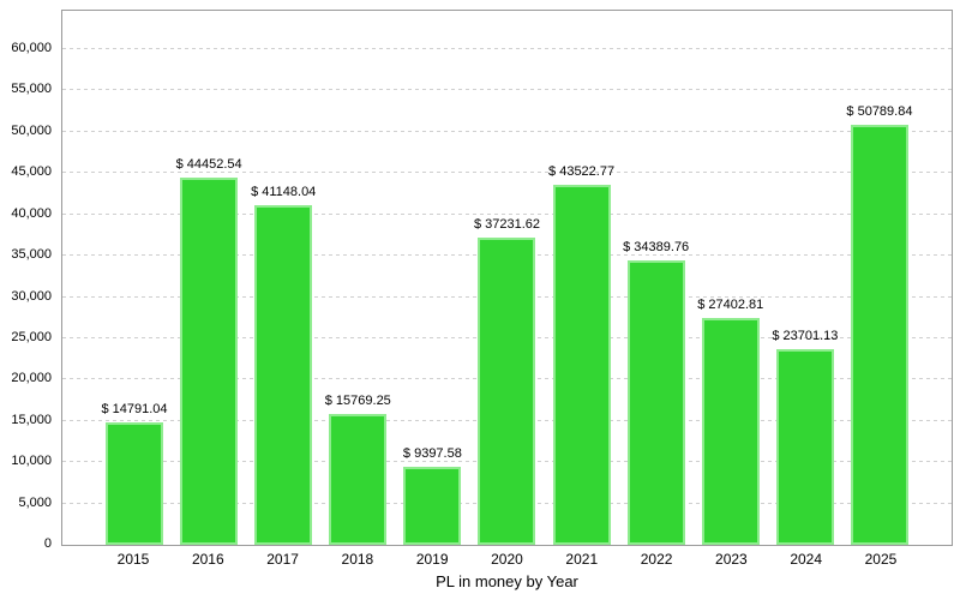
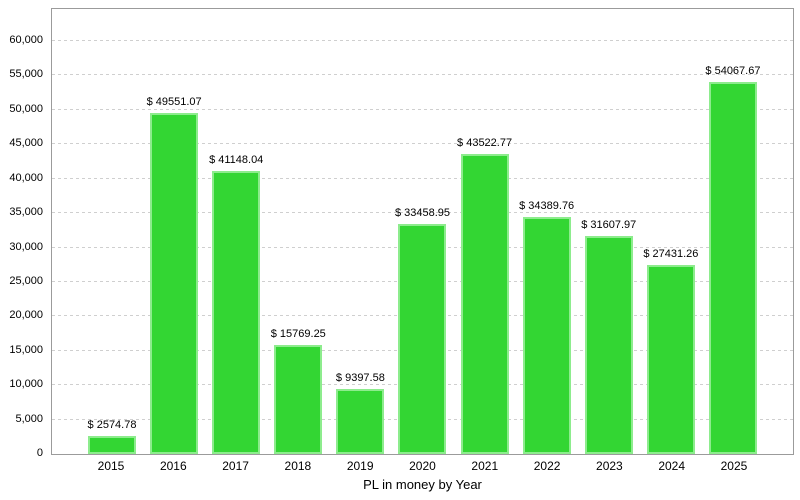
2015: 14791.04 -> 2574.78
2016: 44452.54 -> 49551.07
2020: 37231.62 -> 33458.95
2023: 27402.81 -> 31607.97
2024: 23701.13 -> 27431.26
2025: 50789.84 -> 54067.67
